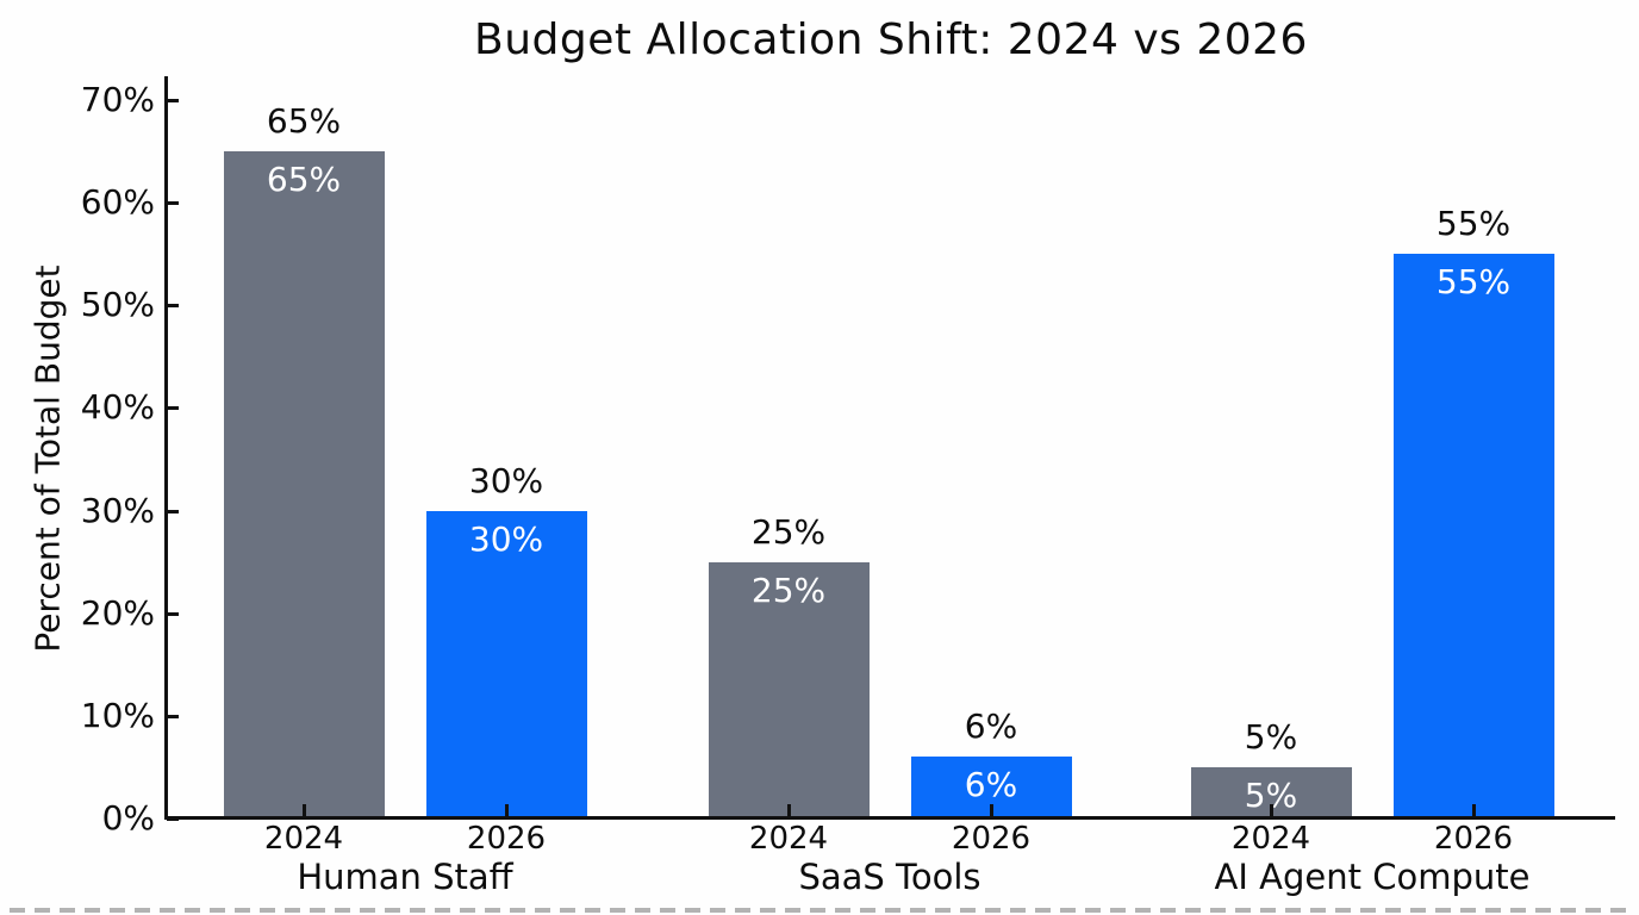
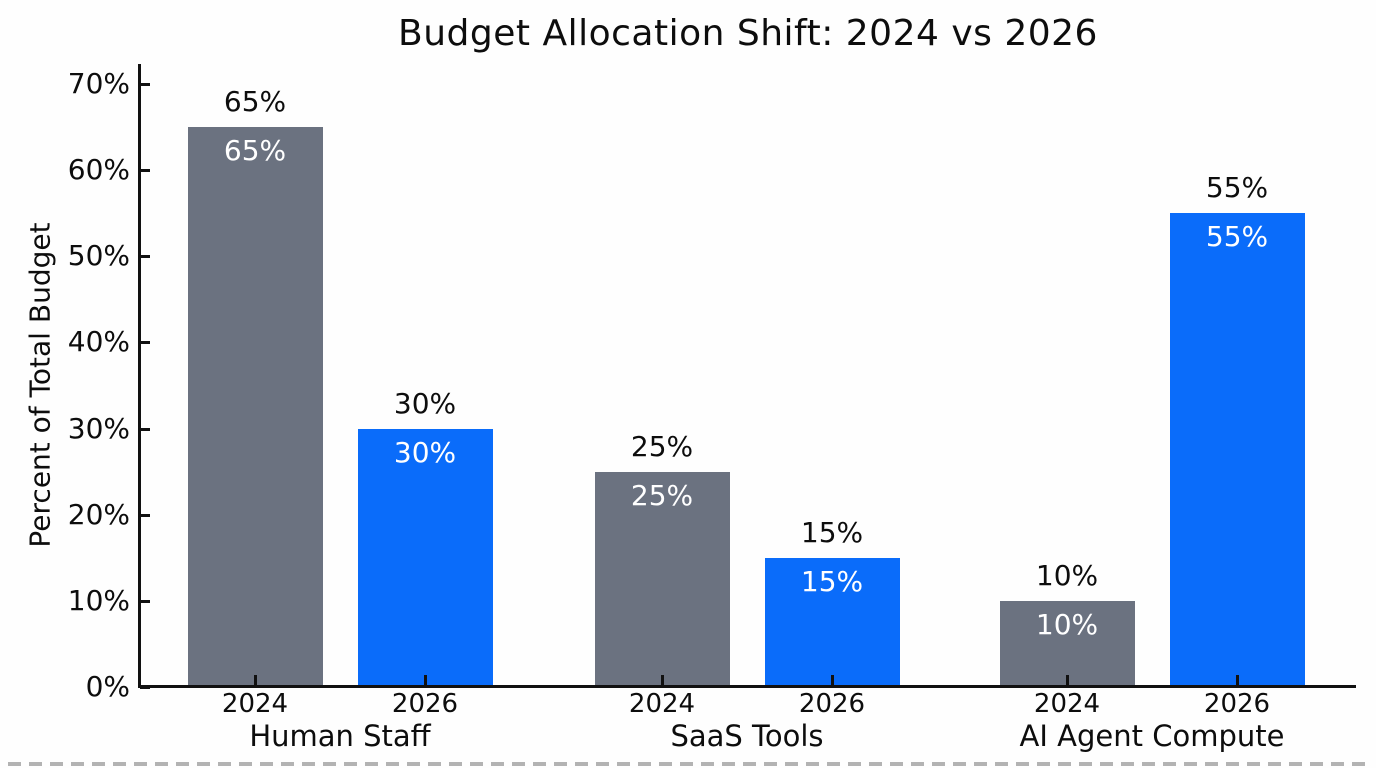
2026/SaaS Tools: 6% -> 15%
2024/AI Agent Compute: 5% -> 10%
